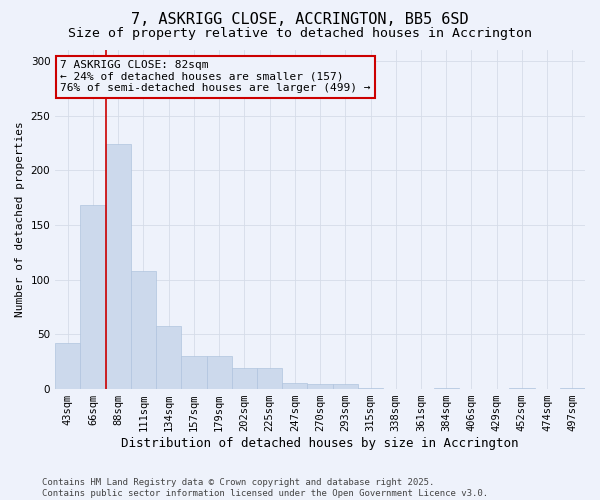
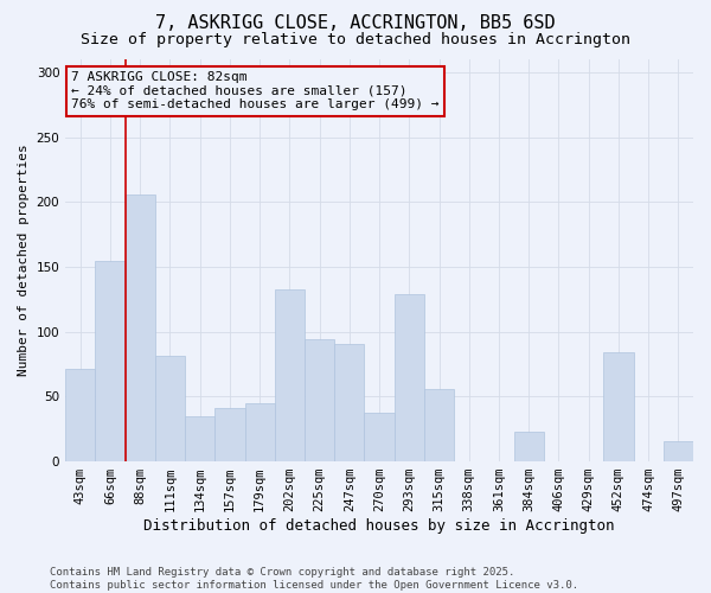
43sqm: 42 -> 71
66sqm: 168 -> 155
88sqm: 224 -> 206
111sqm: 108 -> 81
134sqm: 58 -> 35
157sqm: 30 -> 41
179sqm: 30 -> 45
202sqm: 19 -> 133
225sqm: 19 -> 94
247sqm: 6 -> 91
270sqm: 5 -> 38
293sqm: 5 -> 129
315sqm: 1 -> 56
384sqm: 1 -> 23
452sqm: 1 -> 84
497sqm: 1 -> 16
